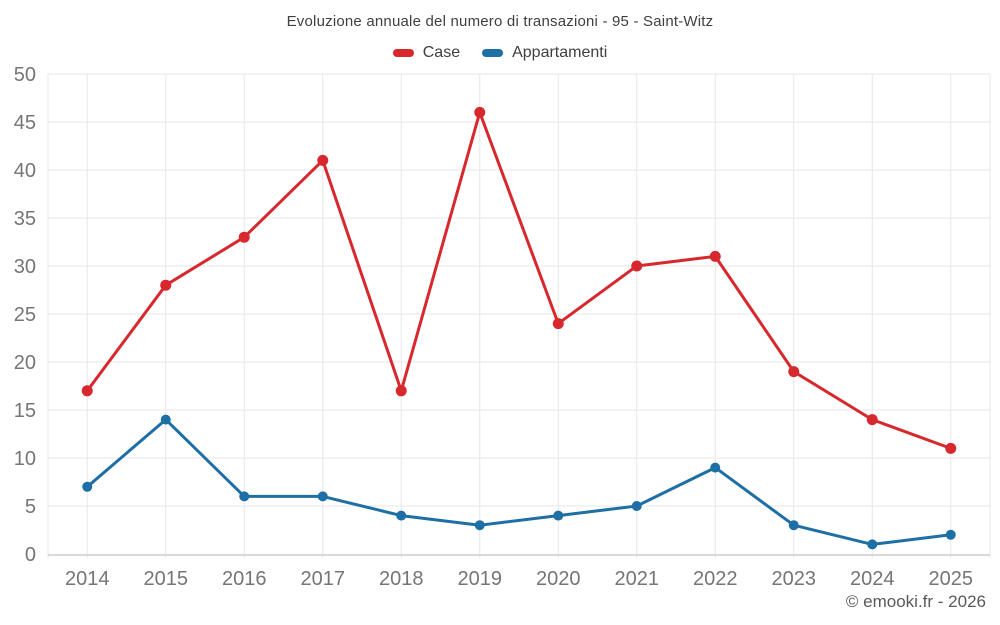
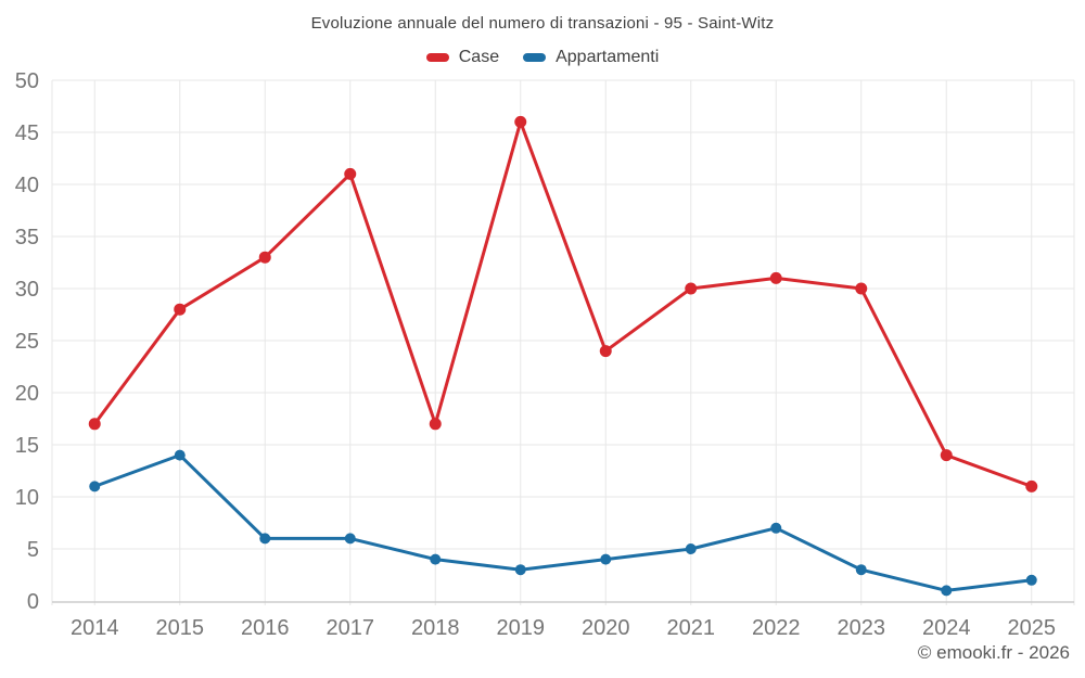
Appartamenti/2014: 7 -> 11
Appartamenti/2022: 9 -> 7
Case/2023: 19 -> 30
